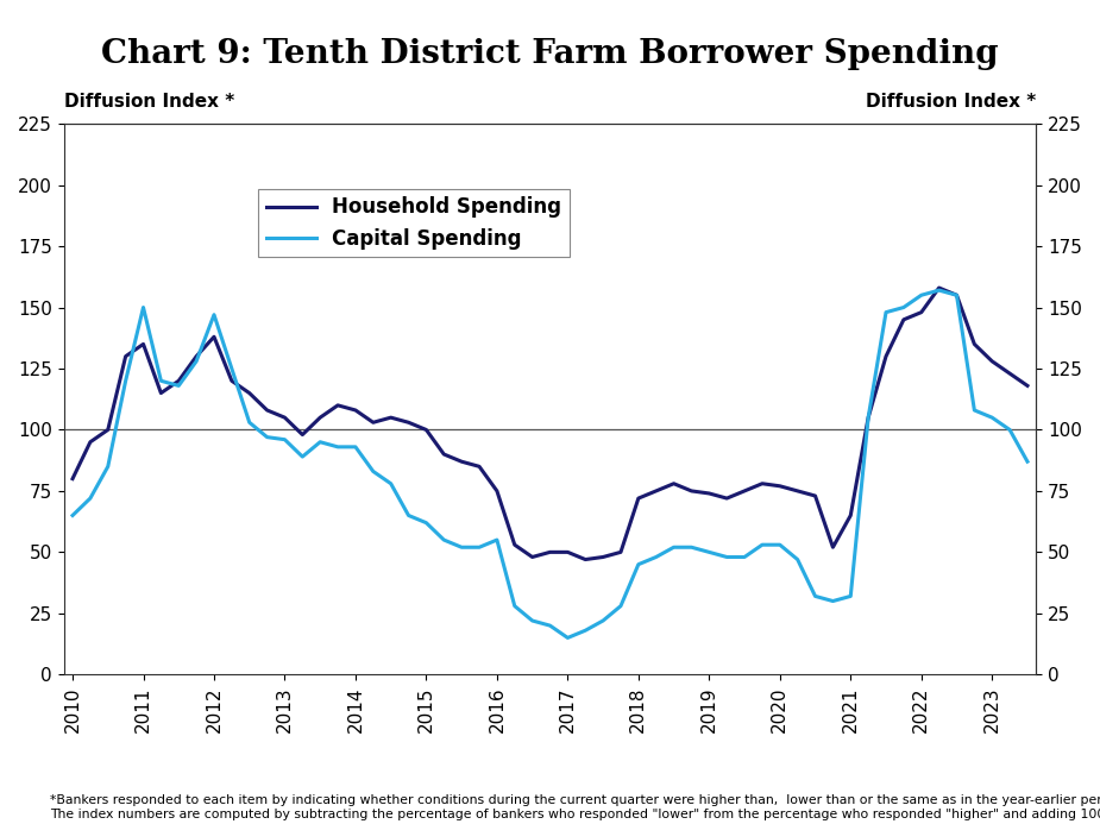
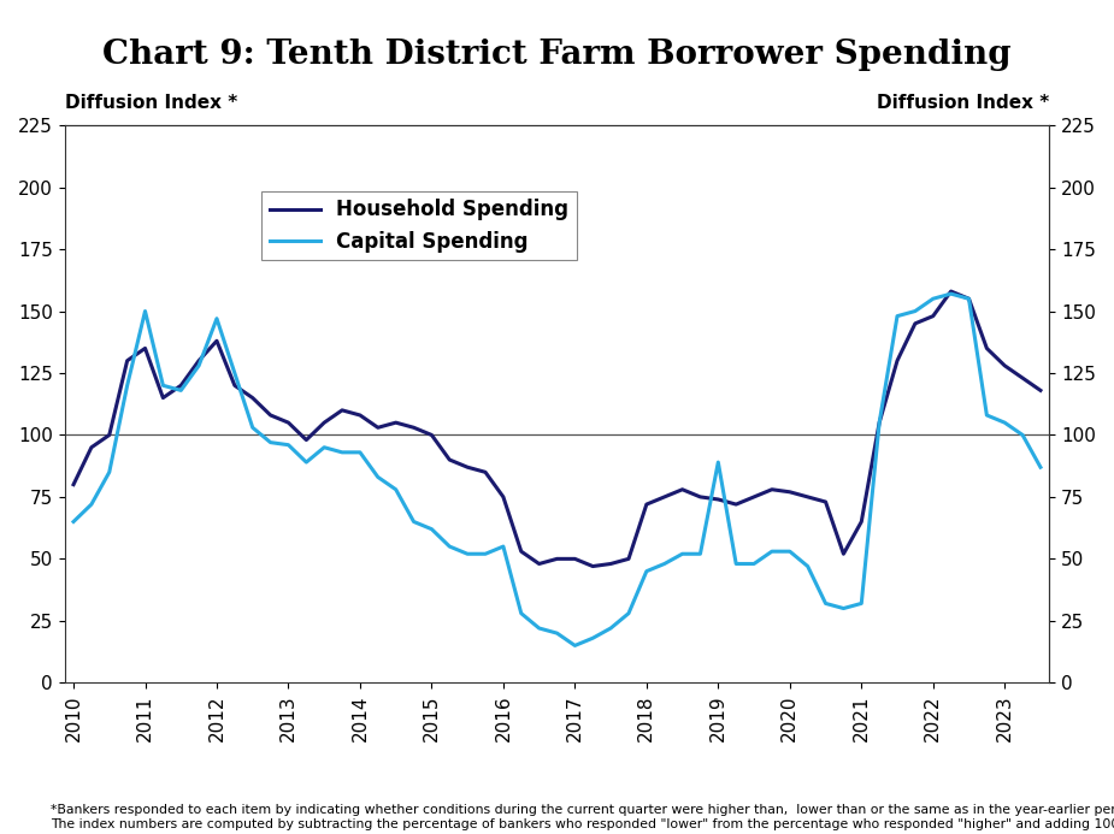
Capital Spending/2019: 50 -> 89
